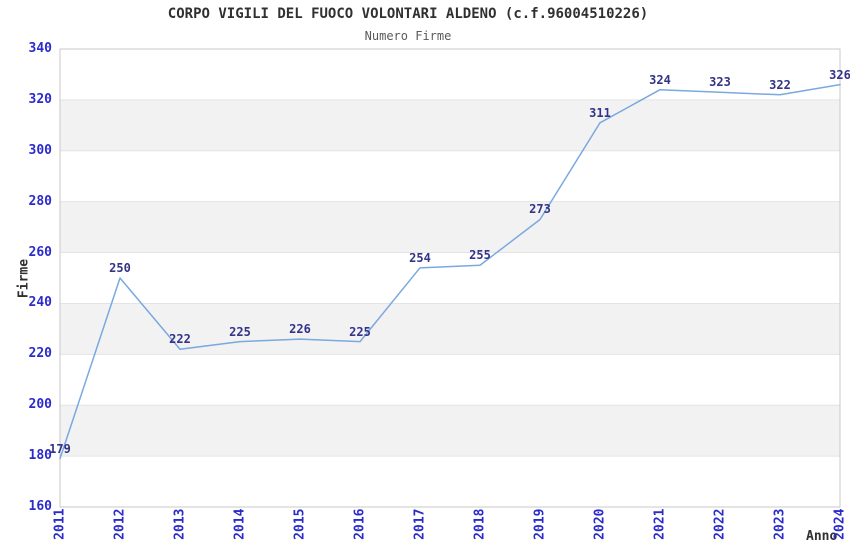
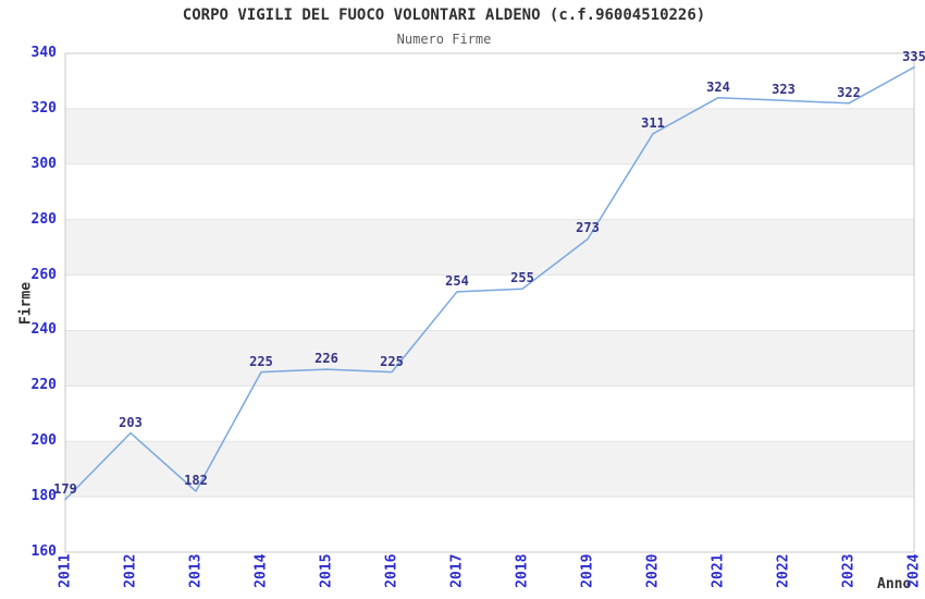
2012: 250 -> 203
2013: 222 -> 182
2024: 326 -> 335
